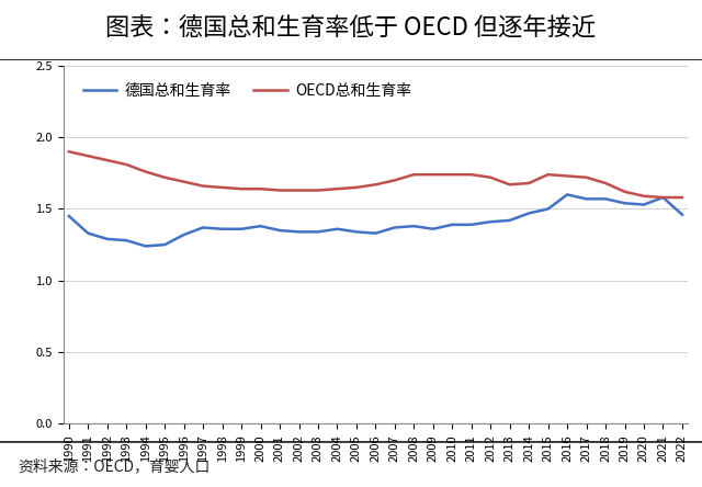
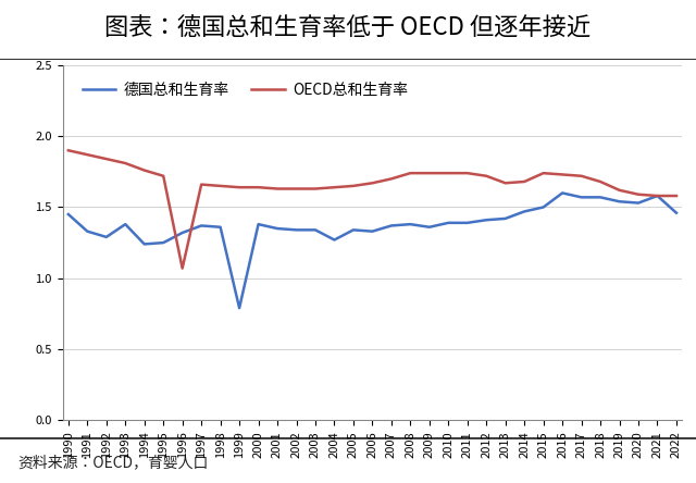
德国总和生育率/1993: 1.28 -> 1.38
OECD总和生育率/1996: 1.69 -> 1.07
德国总和生育率/1999: 1.36 -> 0.79
德国总和生育率/2004: 1.36 -> 1.27
